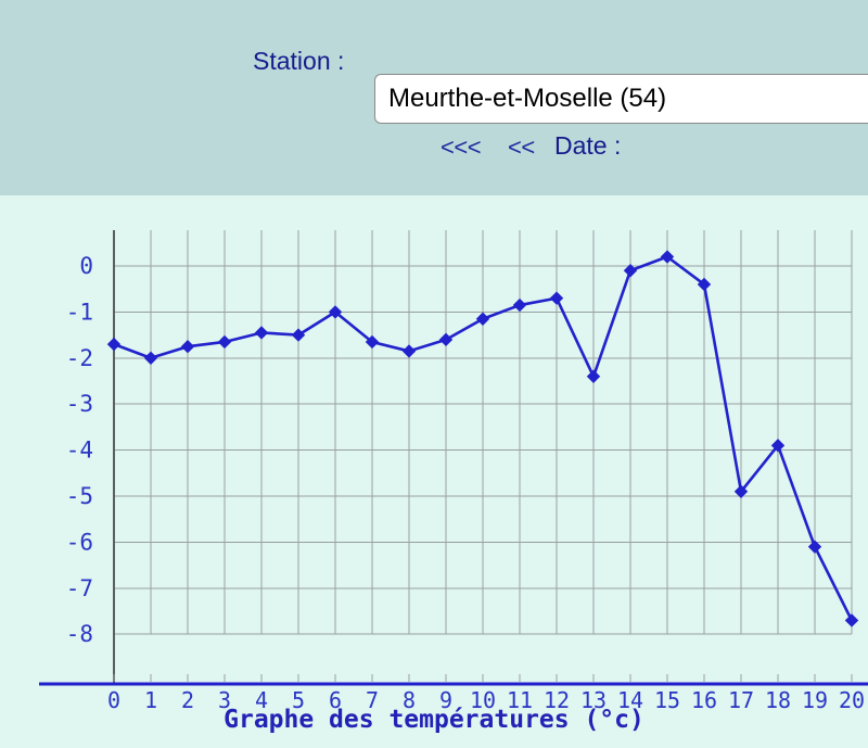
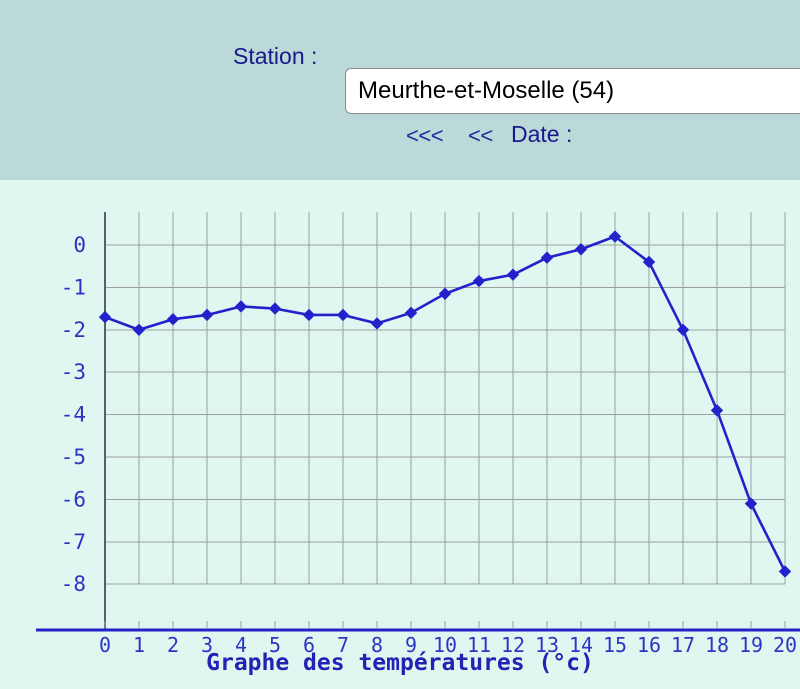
6: -1.0 -> -1.6
13: -2.4 -> -0.3
17: -4.9 -> -2.0
